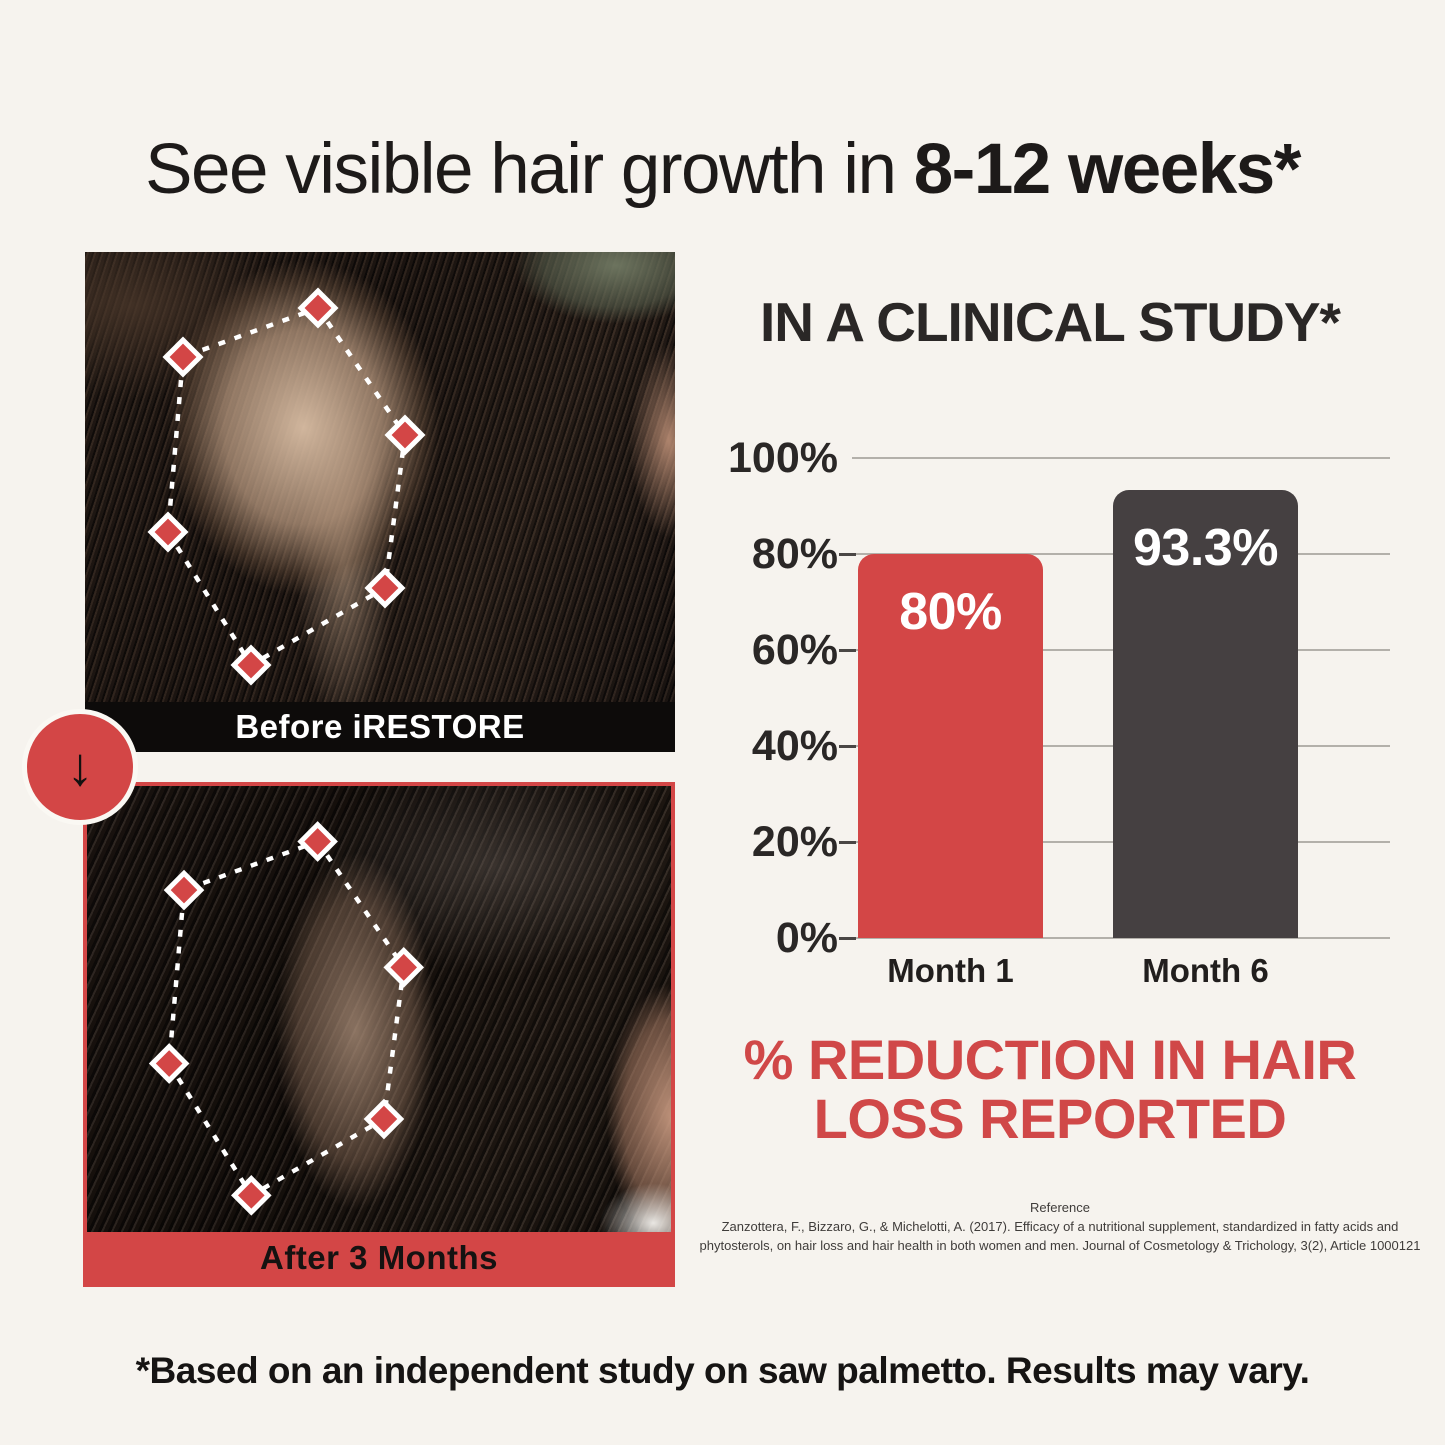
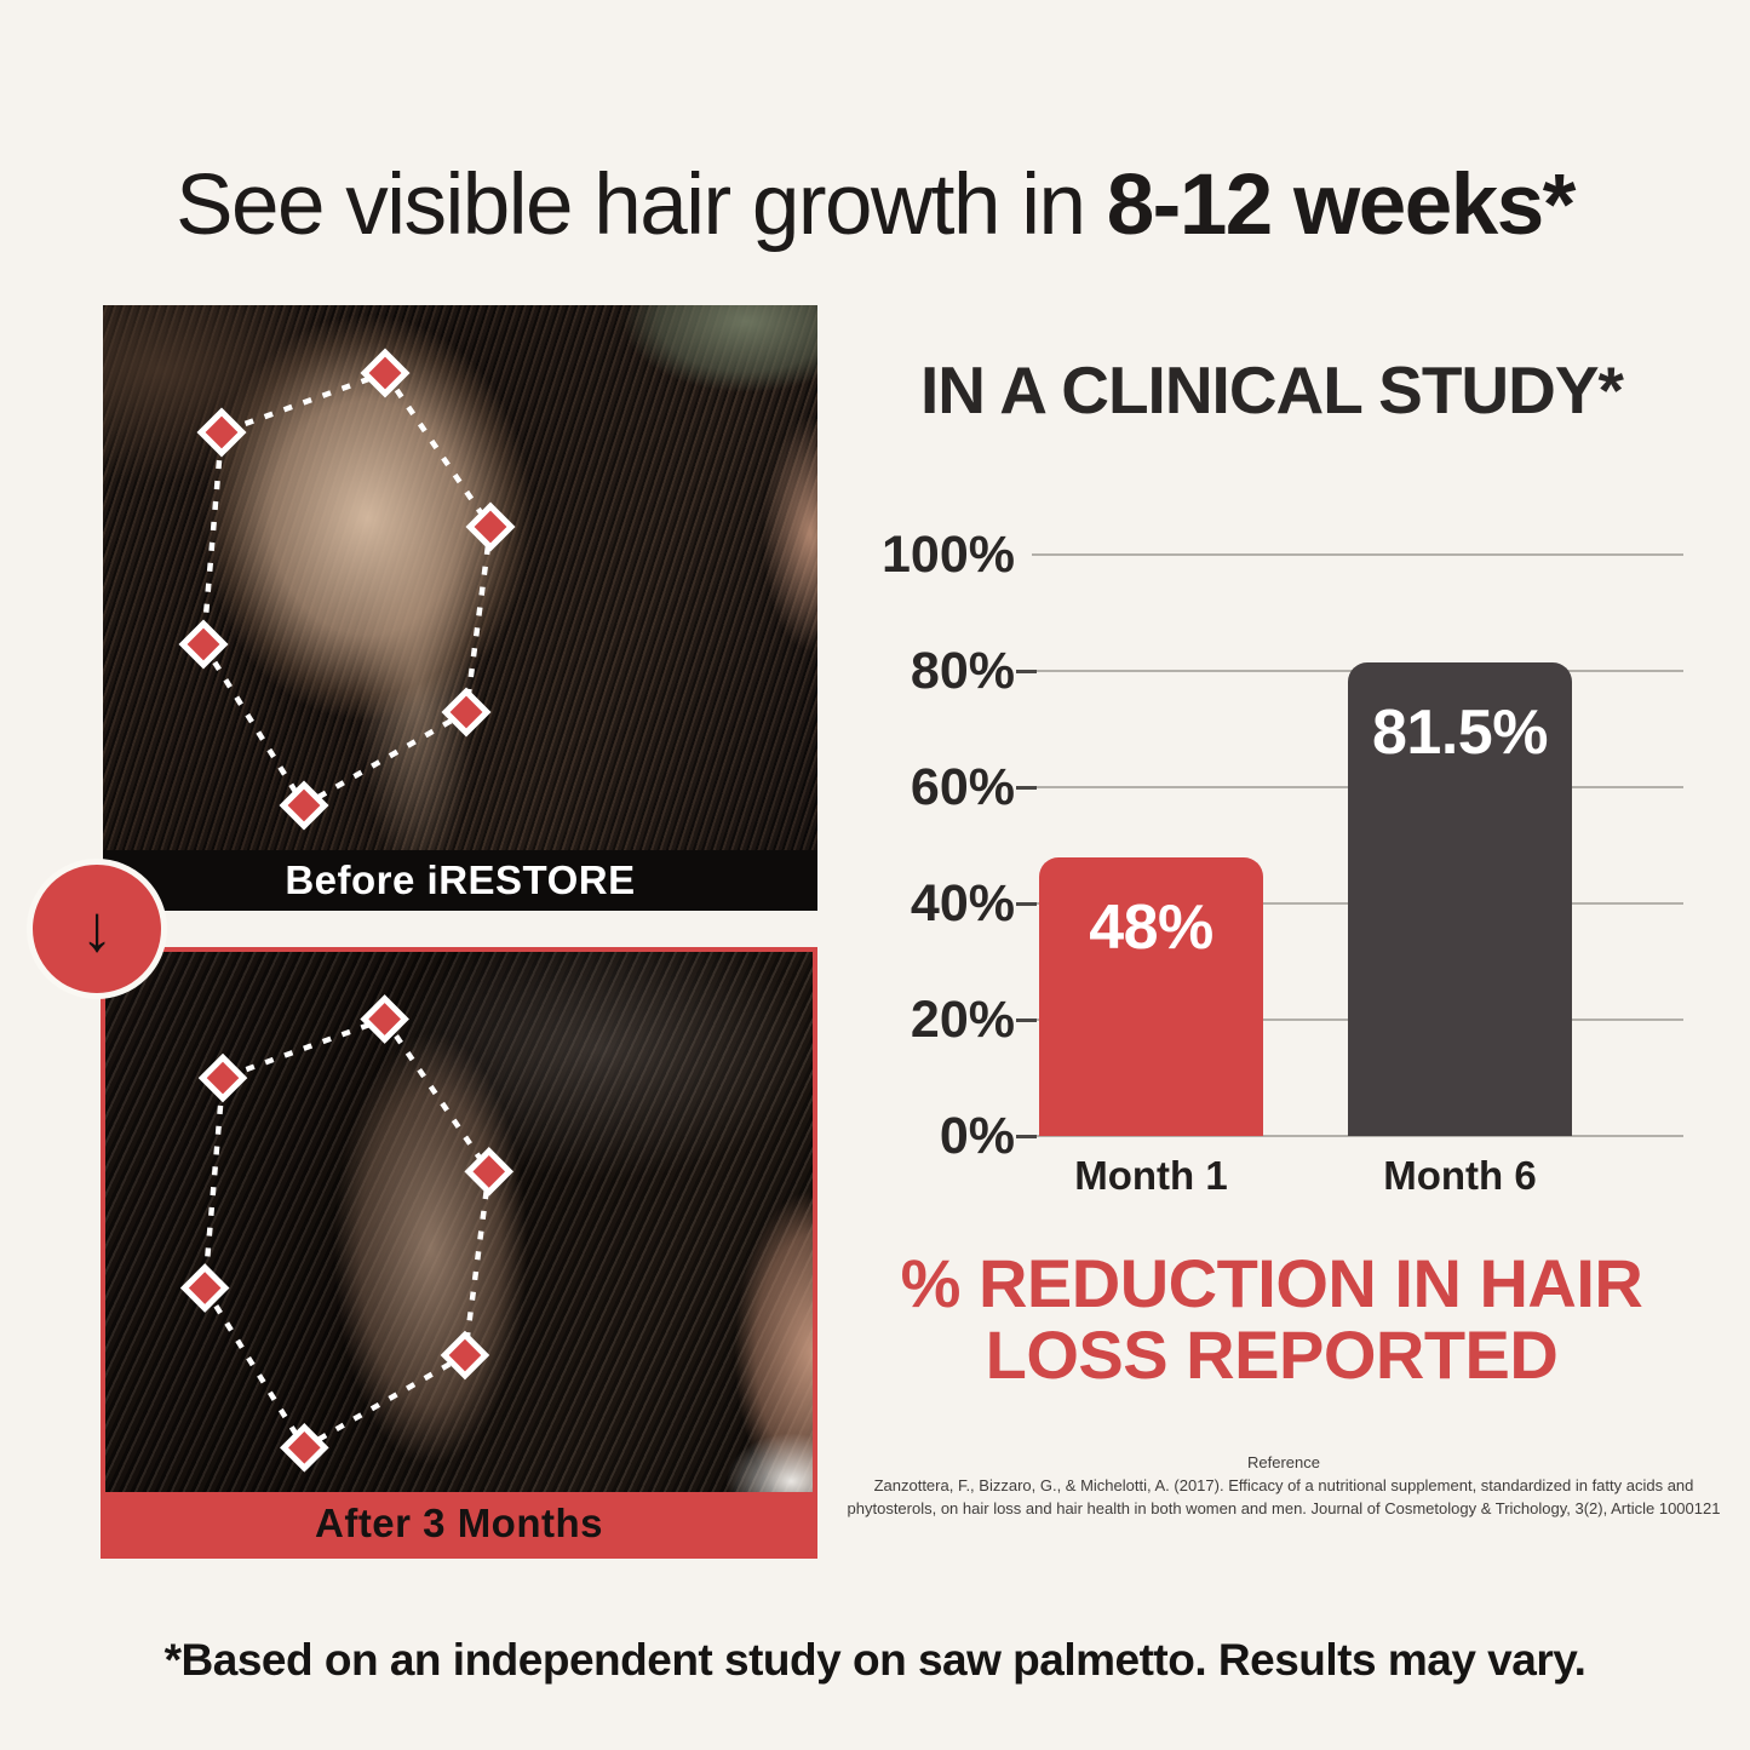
Month 1: 80% -> 48%
Month 6: 93.3% -> 81.5%
